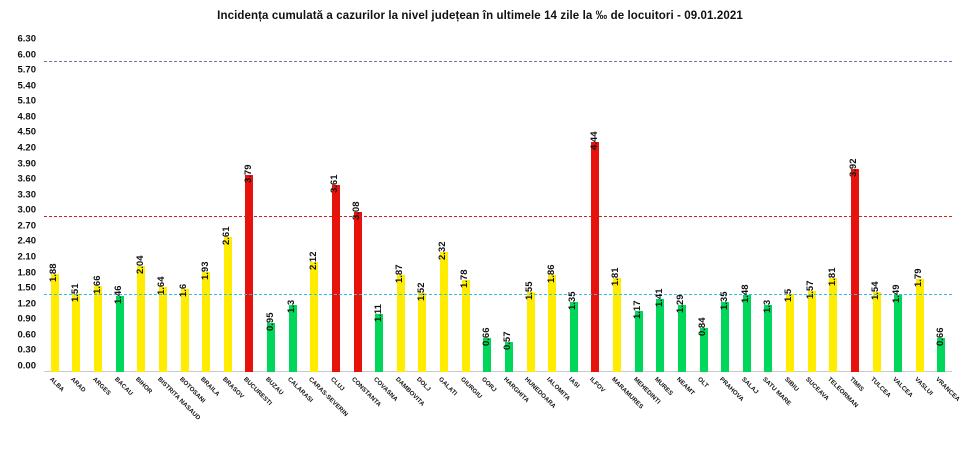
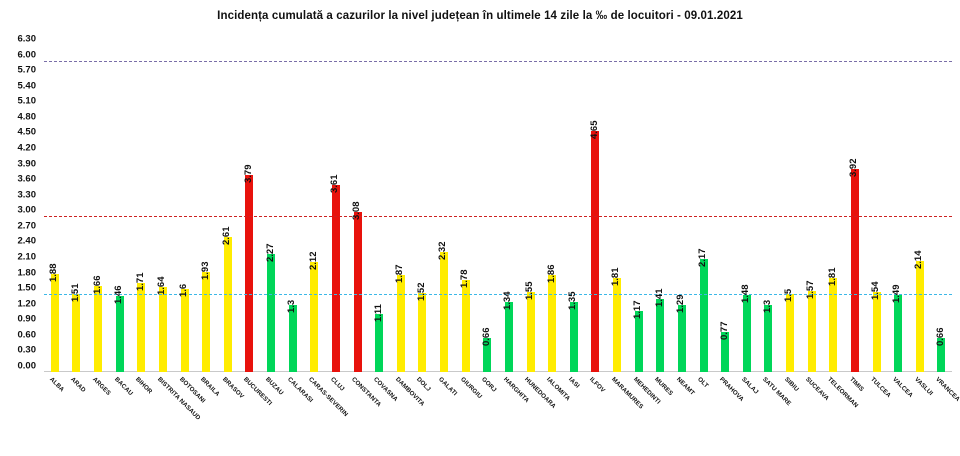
BIHOR: 2.04 -> 1.71
BUZAU: 0.95 -> 2.27
HARGHITA: 0.57 -> 1.34
ILFOV: 4.44 -> 4.65
OLT: 0.84 -> 2.17
PRAHOVA: 1.35 -> 0.77
VASLUI: 1.79 -> 2.14
